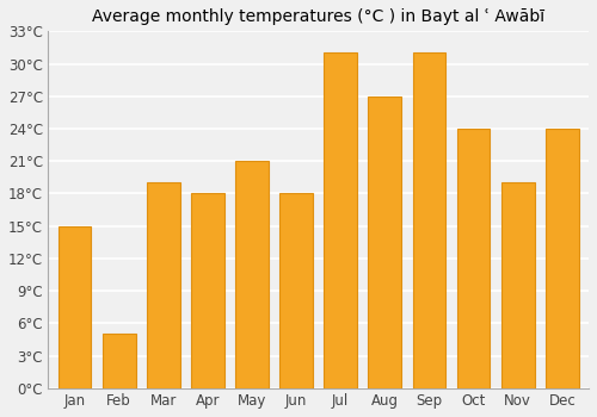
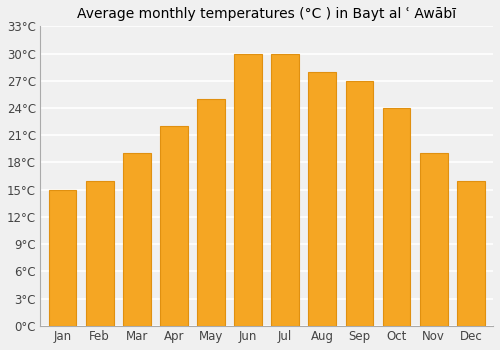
Feb: 5°C -> 16°C
Apr: 18°C -> 22°C
May: 21°C -> 25°C
Jun: 18°C -> 30°C
Jul: 31°C -> 30°C
Aug: 27°C -> 28°C
Sep: 31°C -> 27°C
Dec: 24°C -> 16°C
